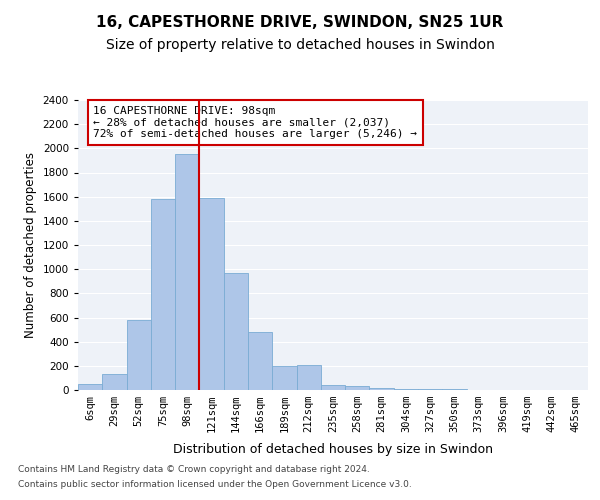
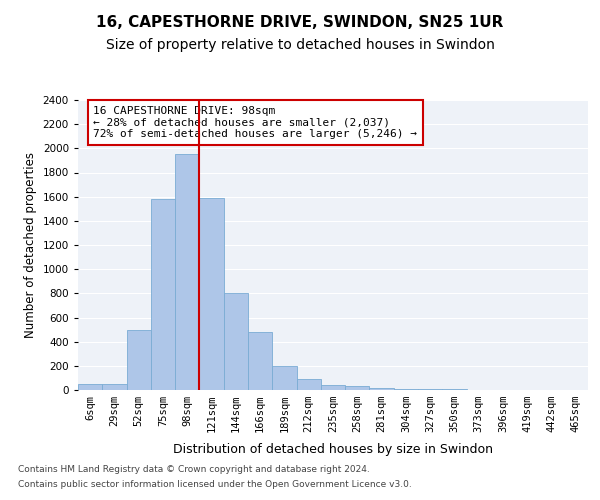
29sqm: 130 -> 50
52sqm: 580 -> 500
144sqm: 970 -> 800
212sqm: 210 -> 90
